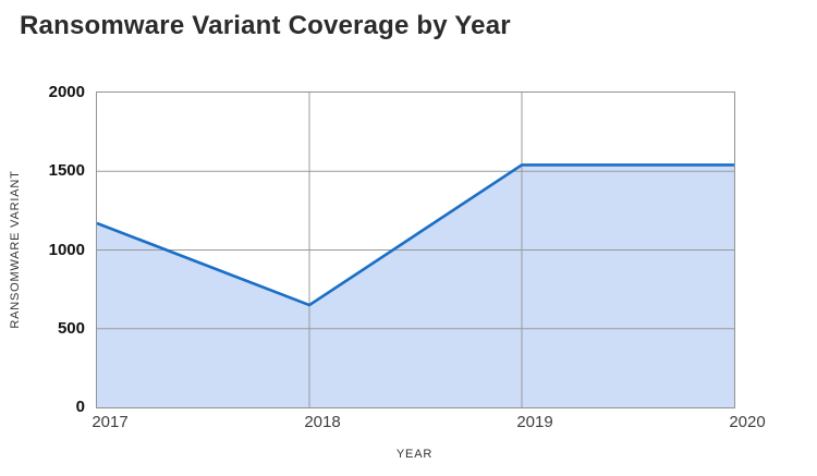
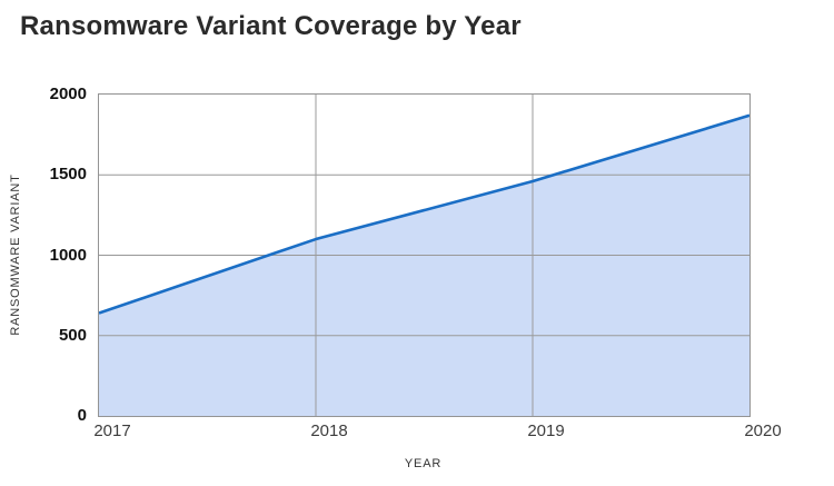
2017: 1170 -> 640
2018: 650 -> 1100
2019: 1540 -> 1460
2020: 1540 -> 1870
